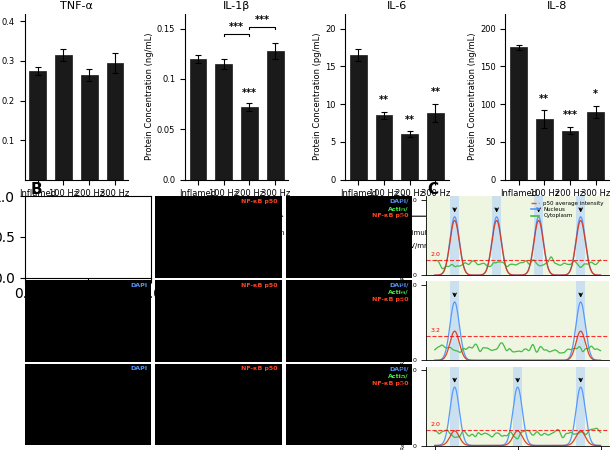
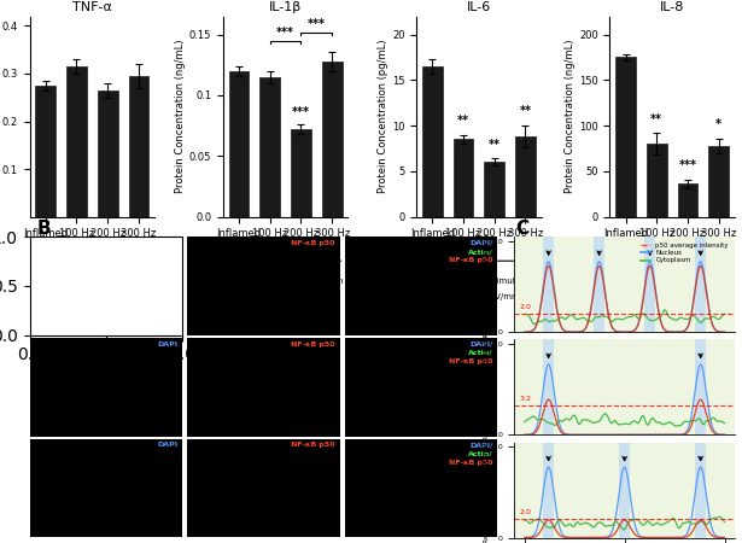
IL-8/200 Hz: 65 -> 36
IL-8/300 Hz: 90 -> 78
